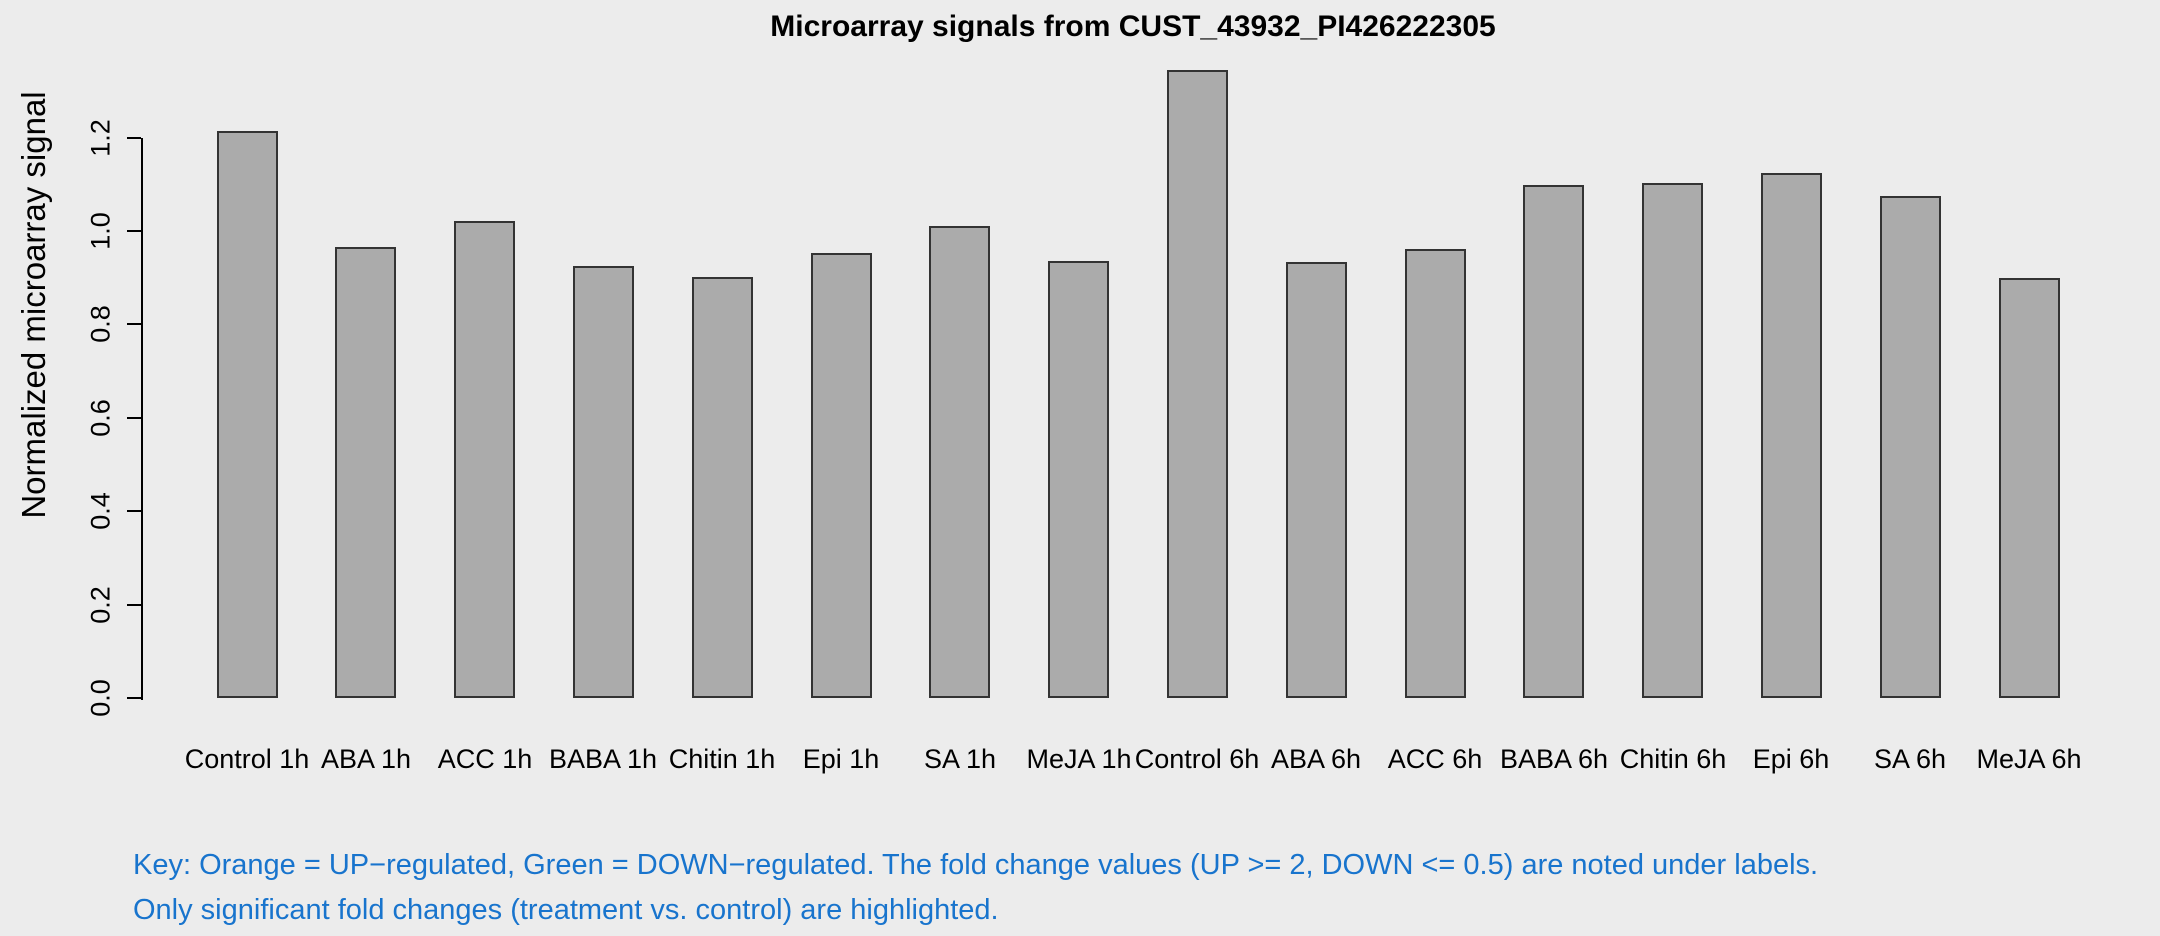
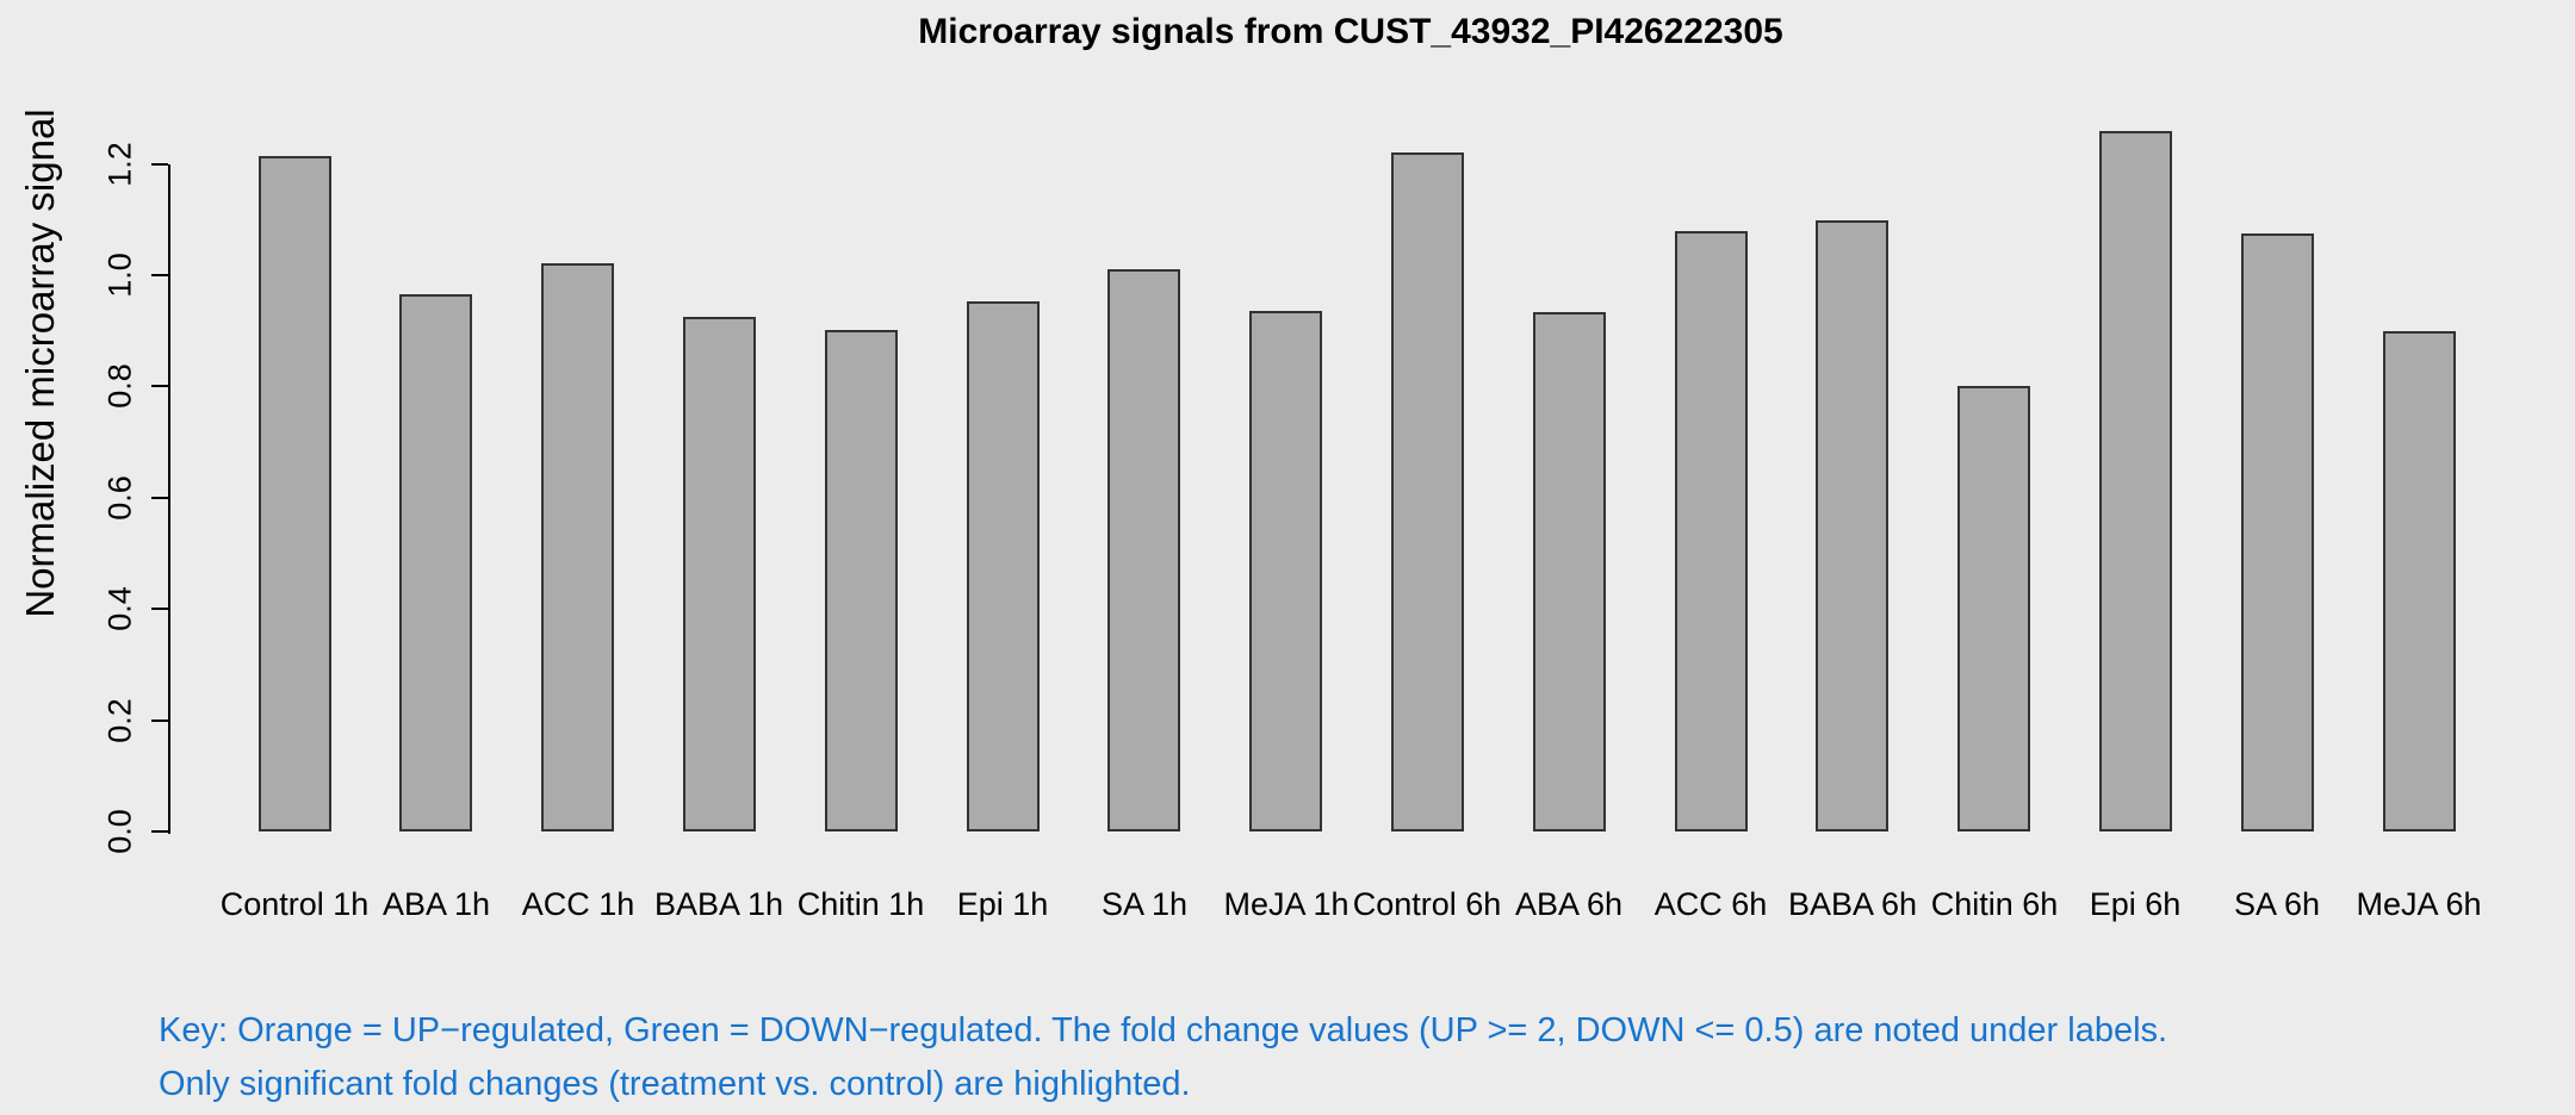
Control 6h: 1.34 -> 1.22
ACC 6h: 0.96 -> 1.08
Chitin 6h: 1.10 -> 0.80
Epi 6h: 1.12 -> 1.26
